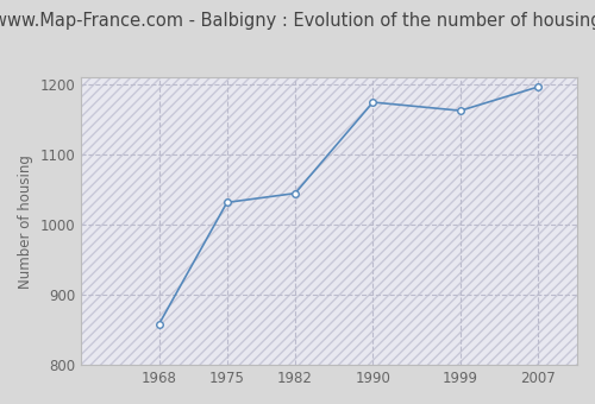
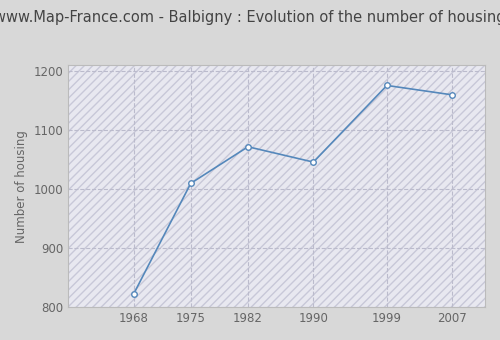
1968: 858 -> 822
1975: 1032 -> 1010
1982: 1045 -> 1072
1990: 1175 -> 1046
1999: 1163 -> 1176
2007: 1197 -> 1160
